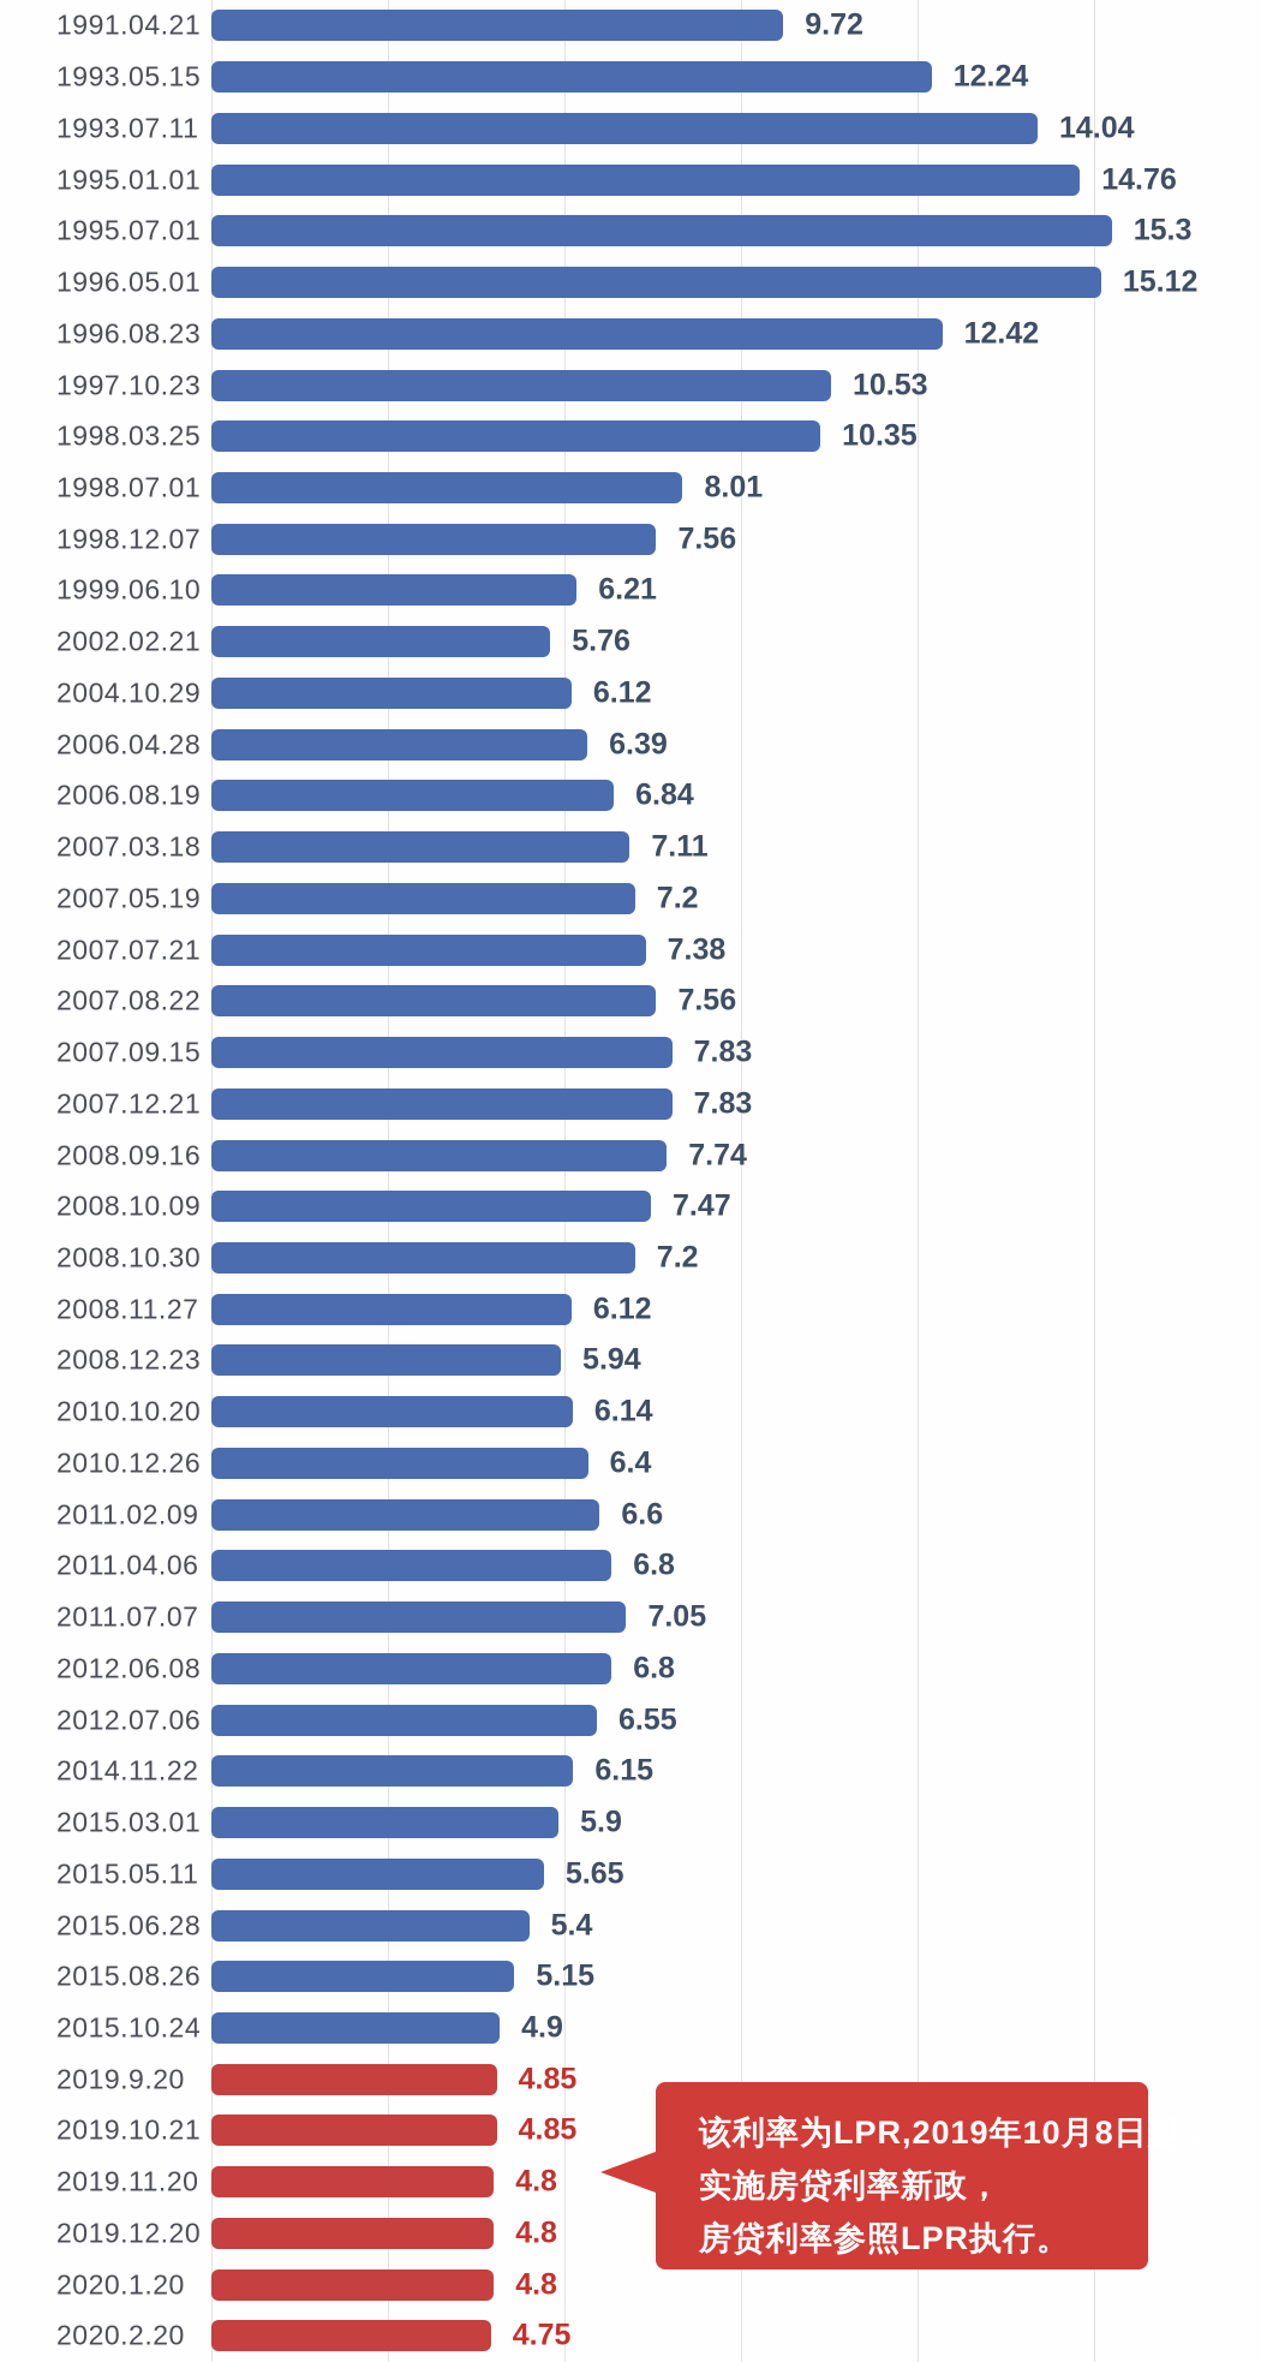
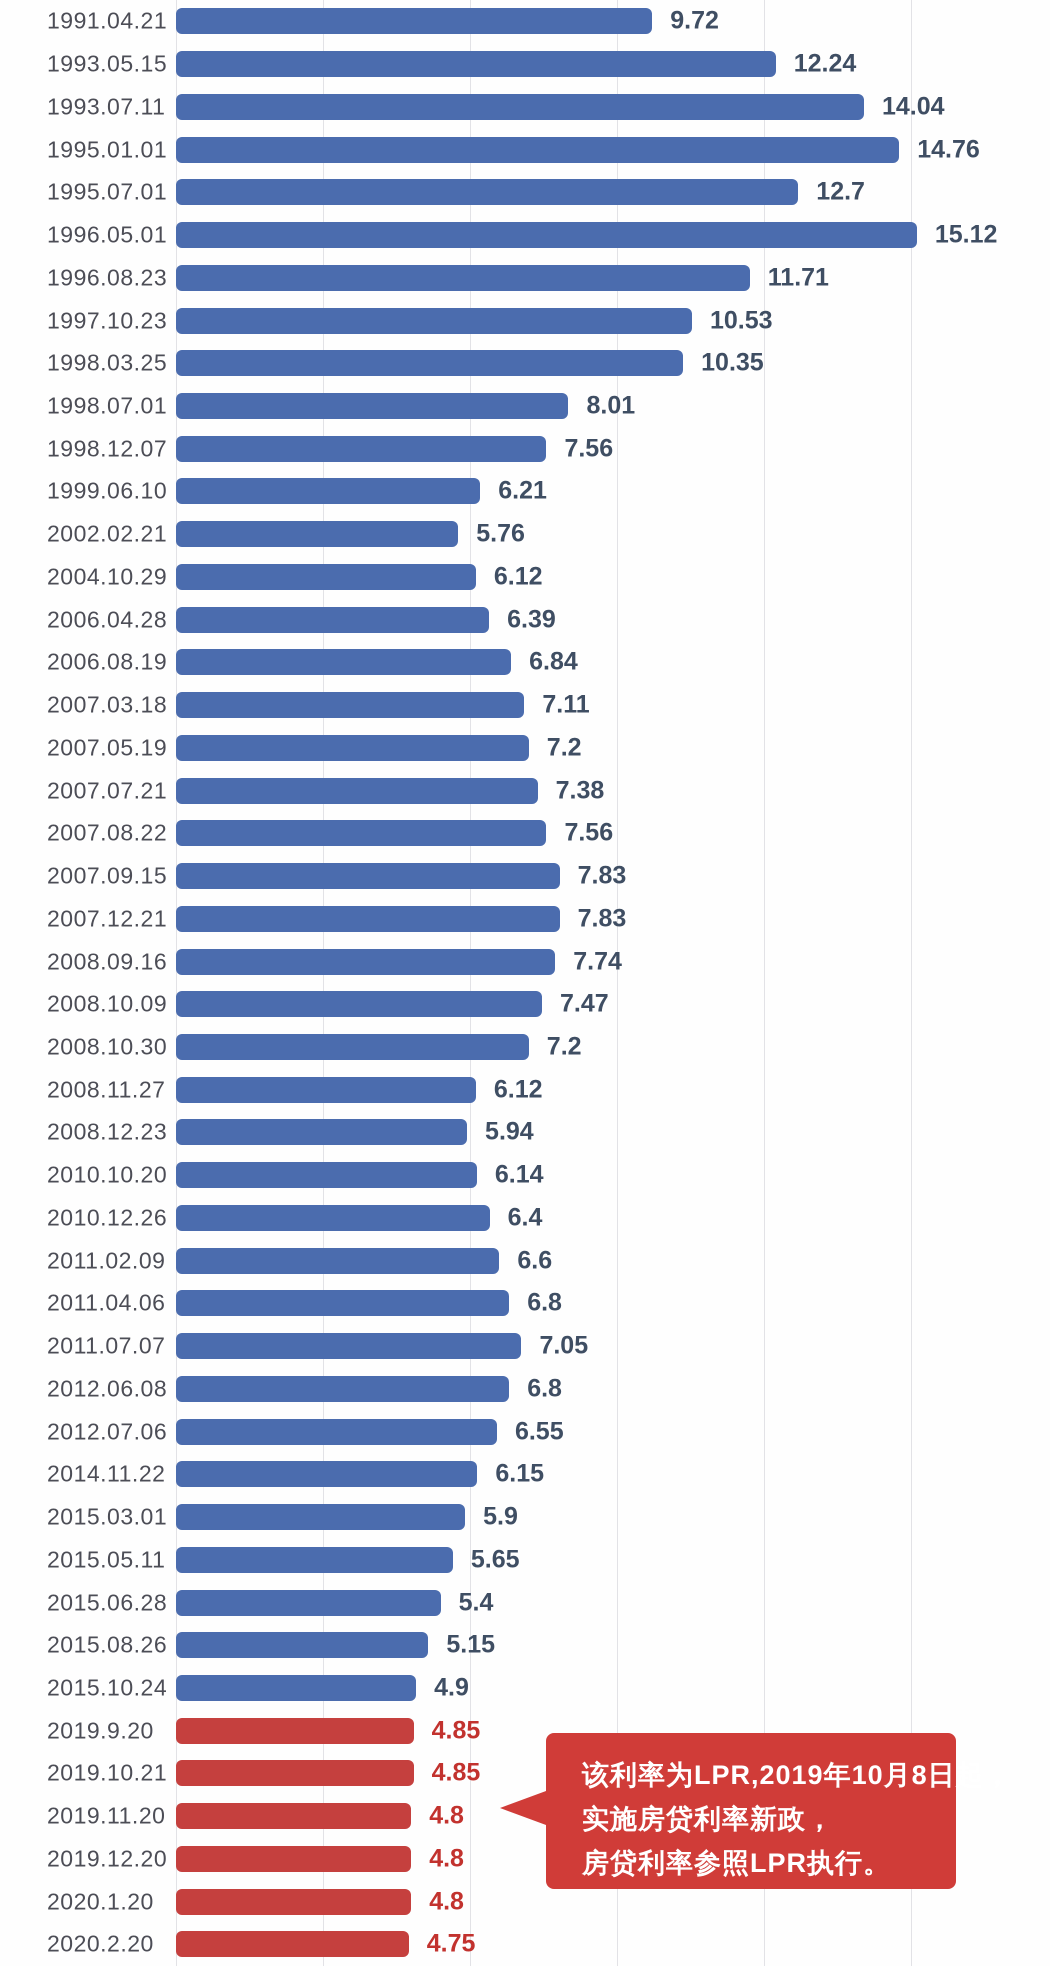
1995.07.01: 15.3 -> 12.7
1996.08.23: 12.42 -> 11.71
